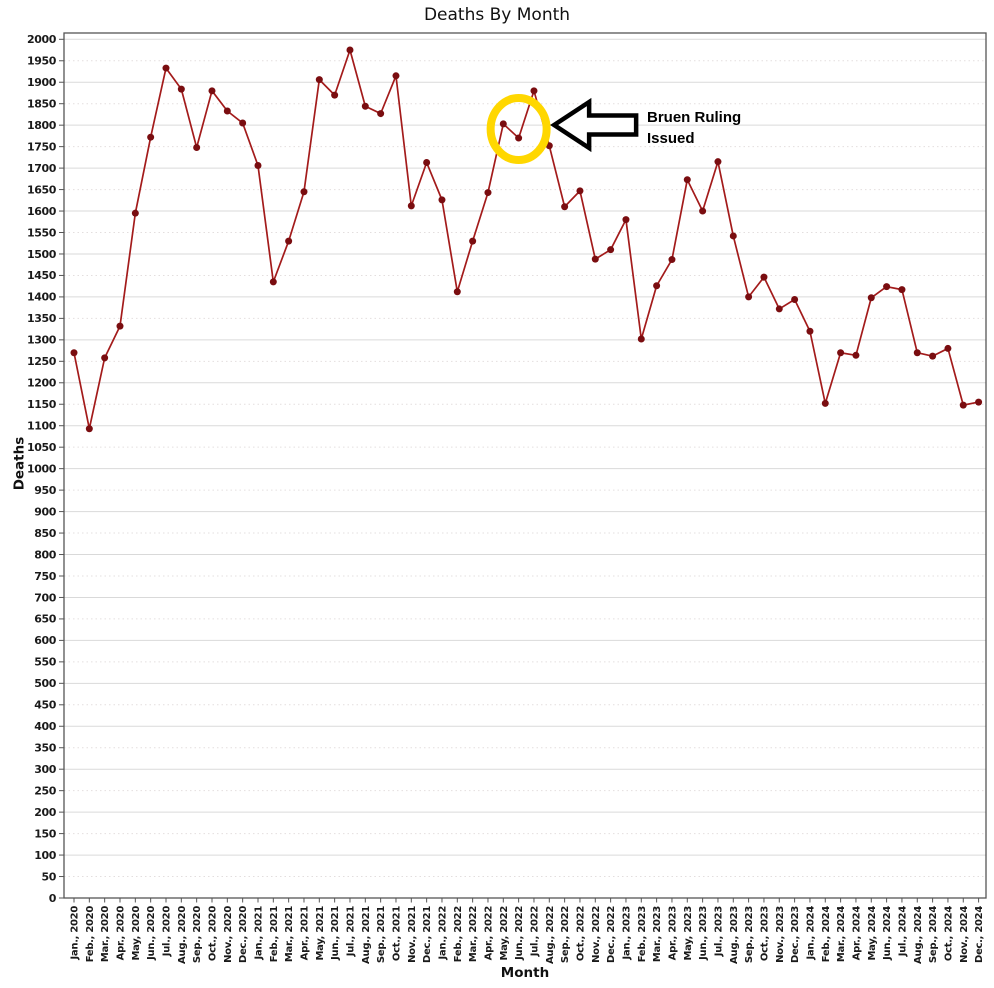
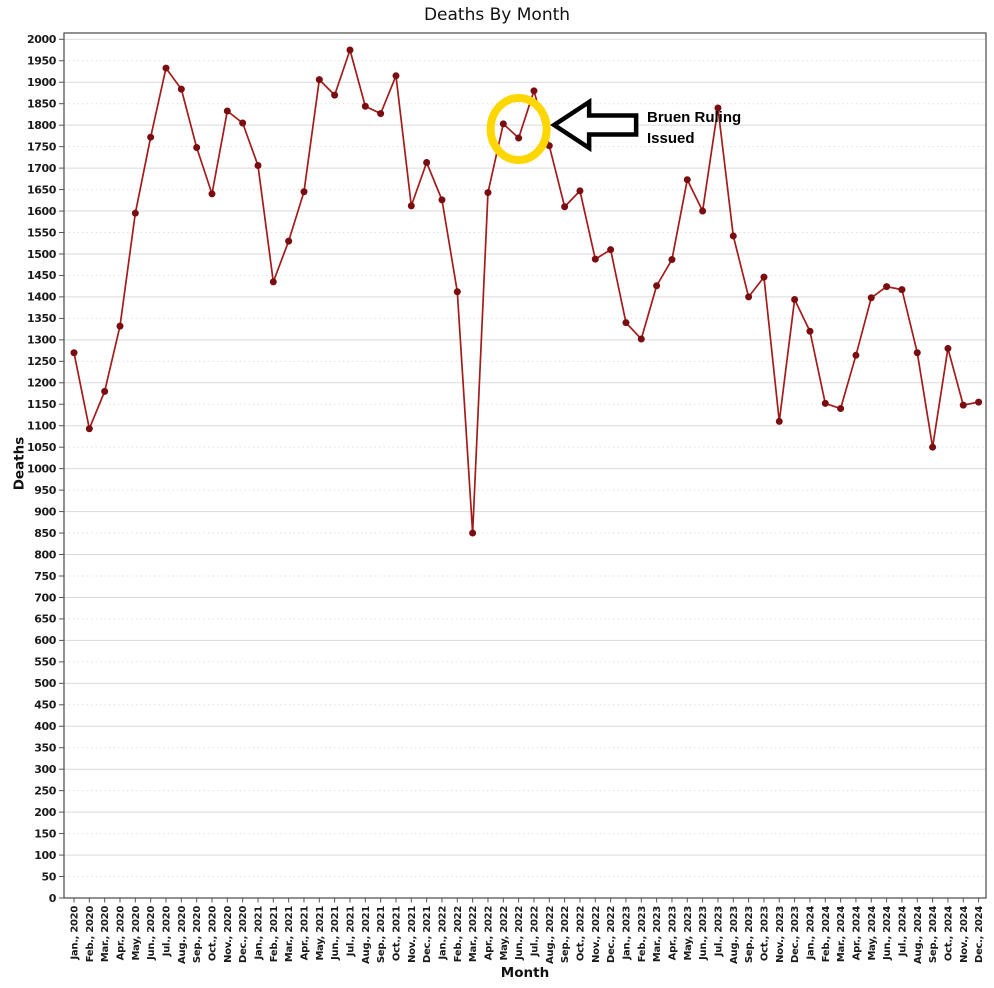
Mar., 2020: 1260 -> 1180
Oct., 2020: 1880 -> 1640
Mar., 2022: 1530 -> 850
Jan., 2023: 1580 -> 1340
Jul., 2023: 1720 -> 1840
Nov., 2023: 1370 -> 1110
Mar., 2024: 1270 -> 1140
Sep., 2024: 1260 -> 1050
